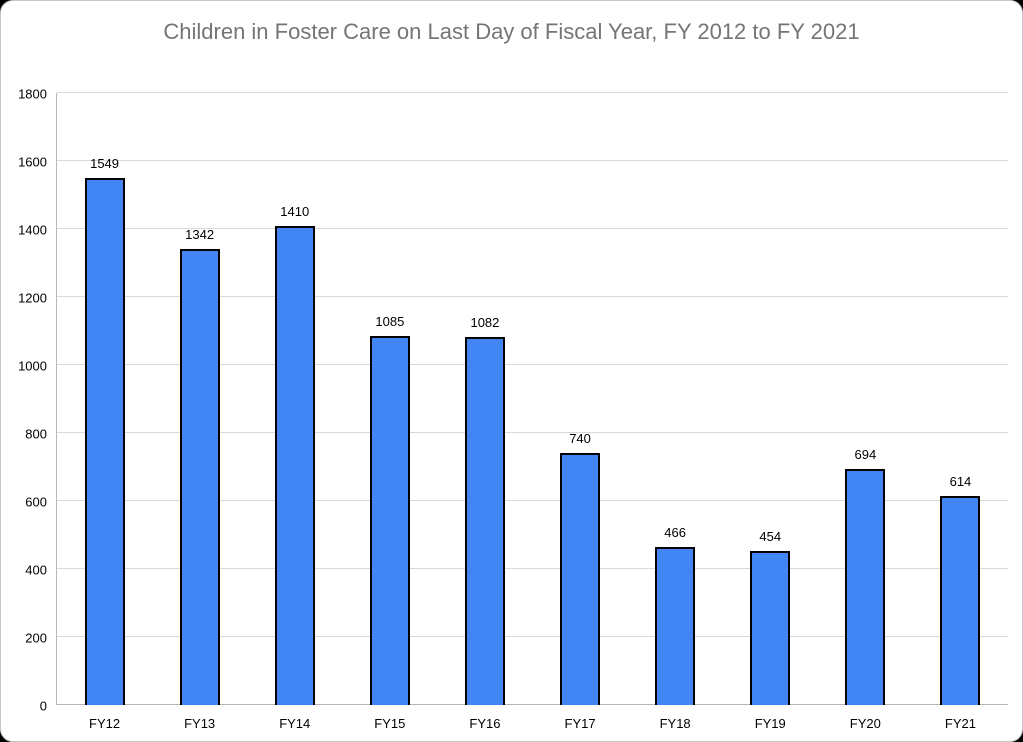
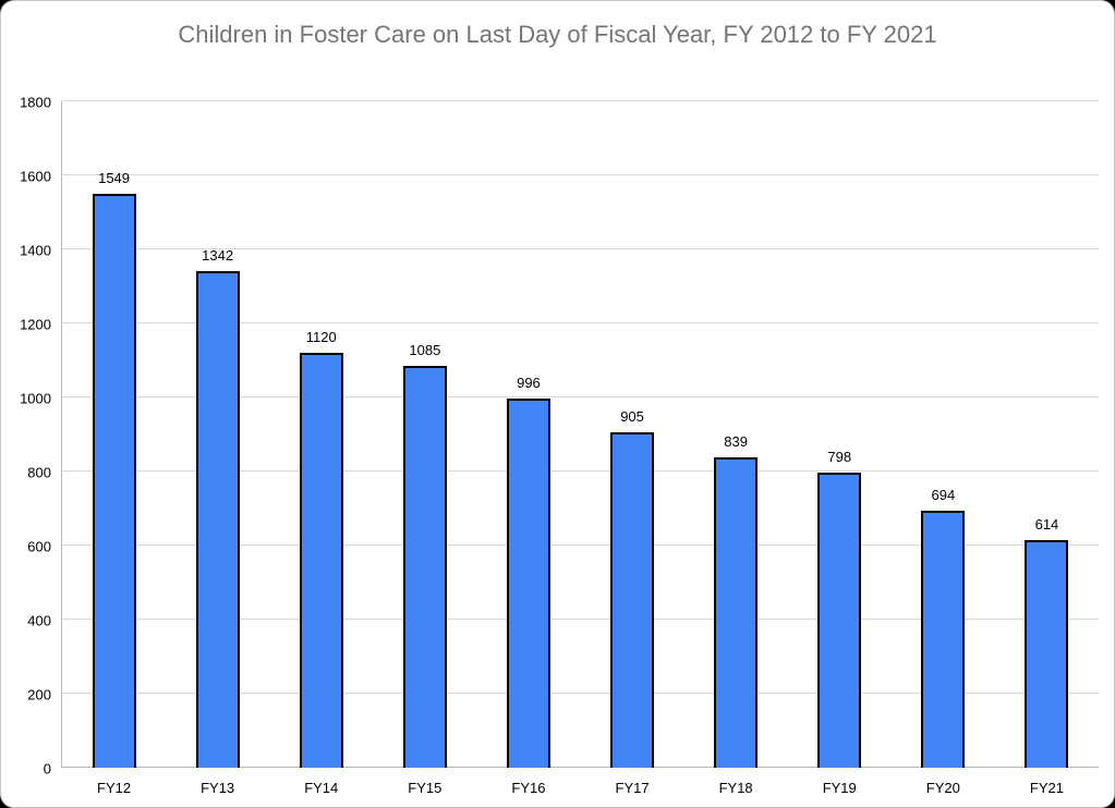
FY14: 1410 -> 1120
FY16: 1082 -> 996
FY17: 740 -> 905
FY18: 466 -> 839
FY19: 454 -> 798
